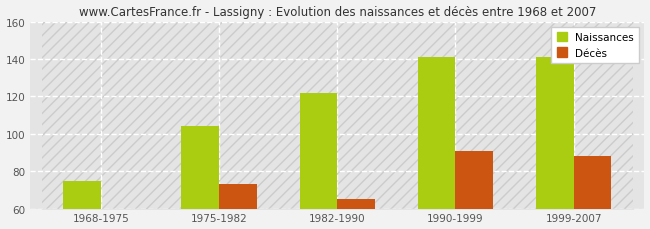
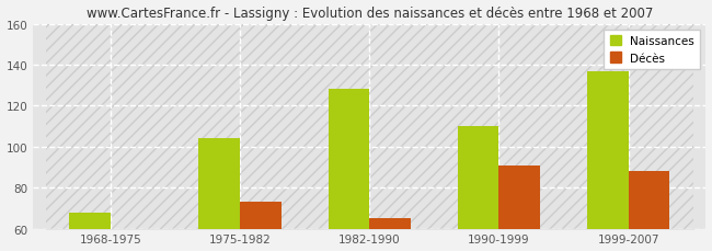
Naissances/1968-1975: 75 -> 68
Naissances/1982-1990: 122 -> 128
Naissances/1990-1999: 141 -> 110
Naissances/1999-2007: 141 -> 137
